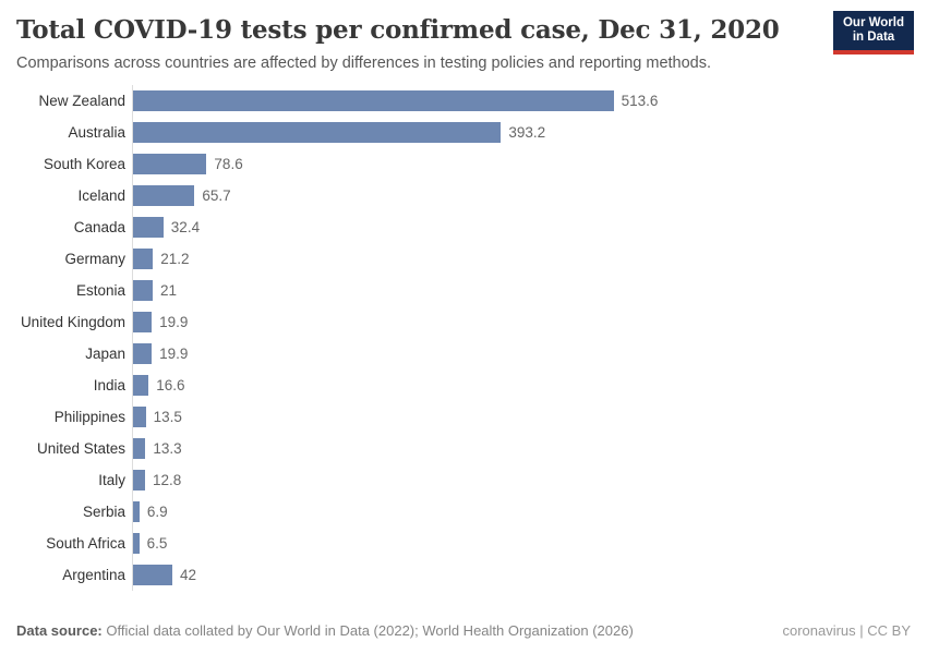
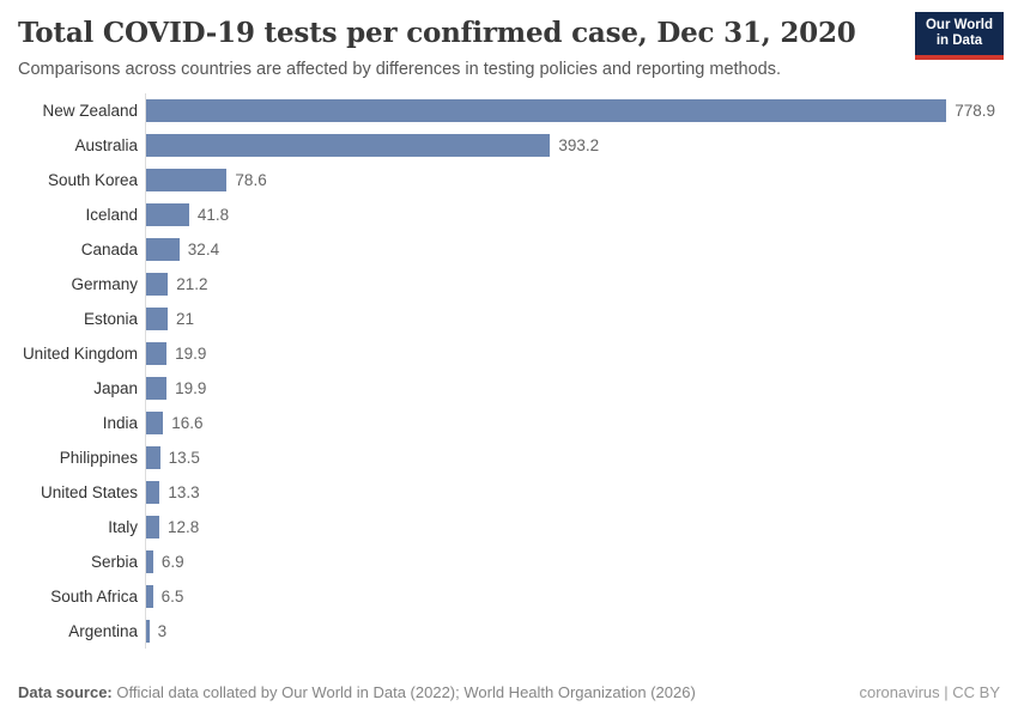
New Zealand: 513.6 -> 778.9
Iceland: 65.7 -> 41.8
Argentina: 42 -> 3
